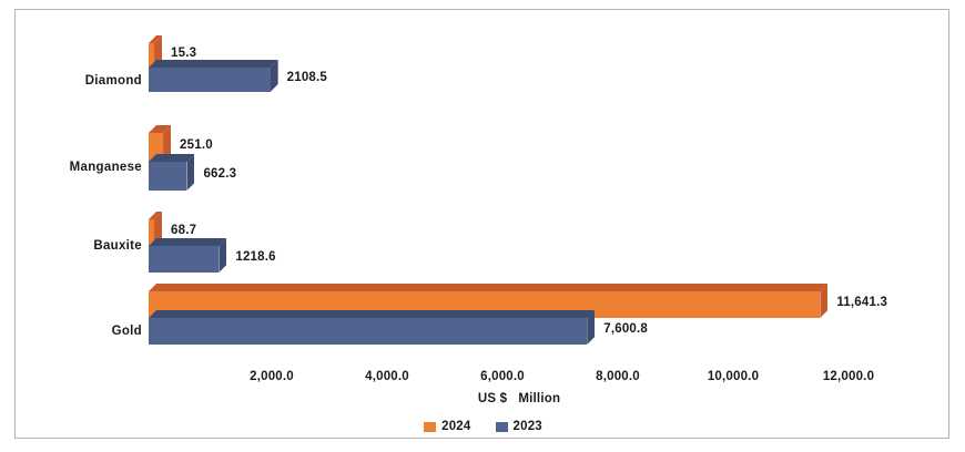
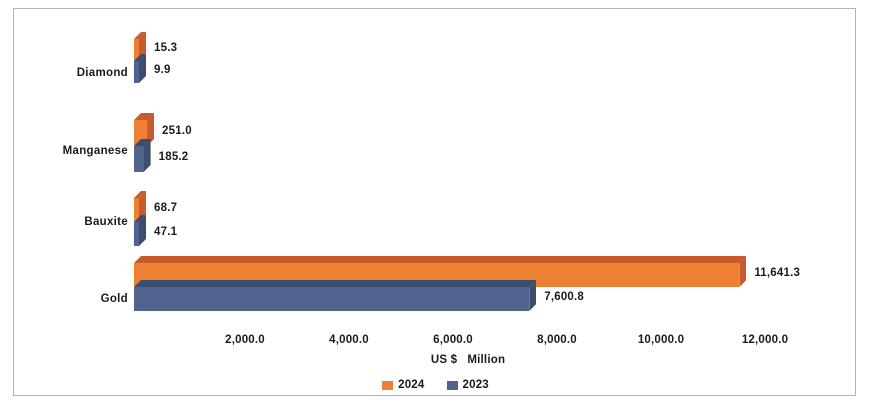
2023/Diamond: 2108.5 -> 9.9
2023/Manganese: 662.3 -> 185.2
2023/Bauxite: 1218.6 -> 47.1
